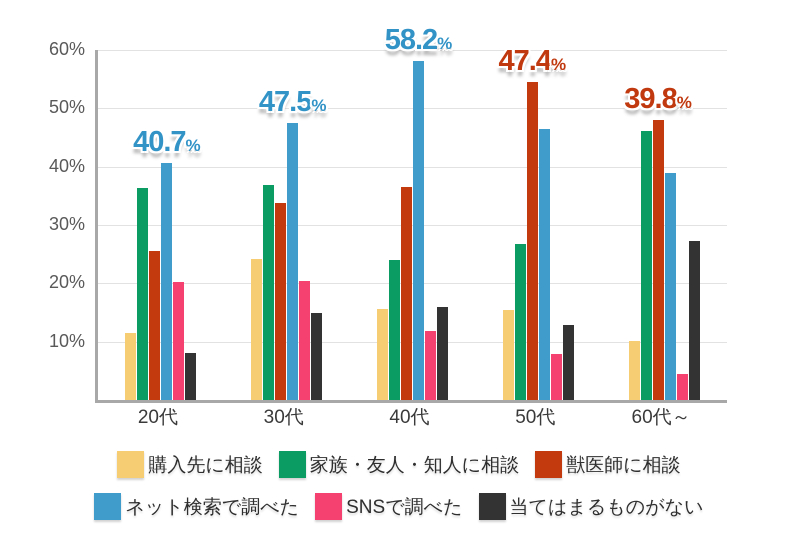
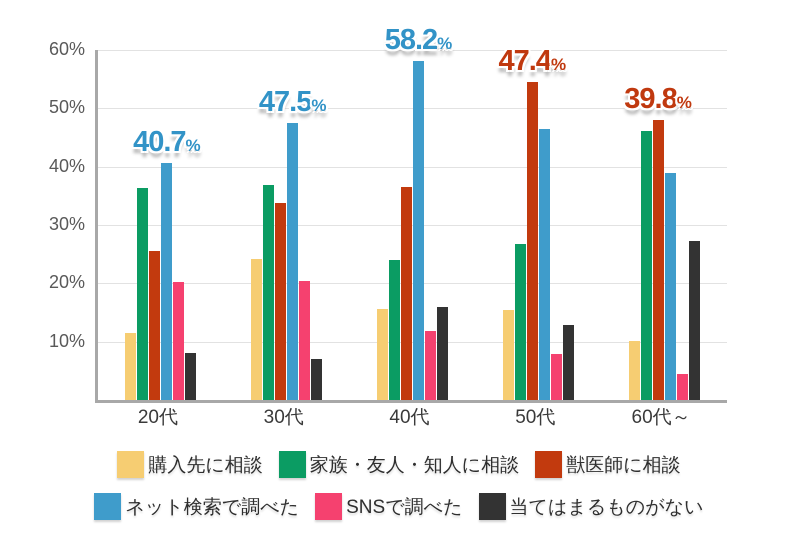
当てはまるものがない/30代: 15% -> 7%
